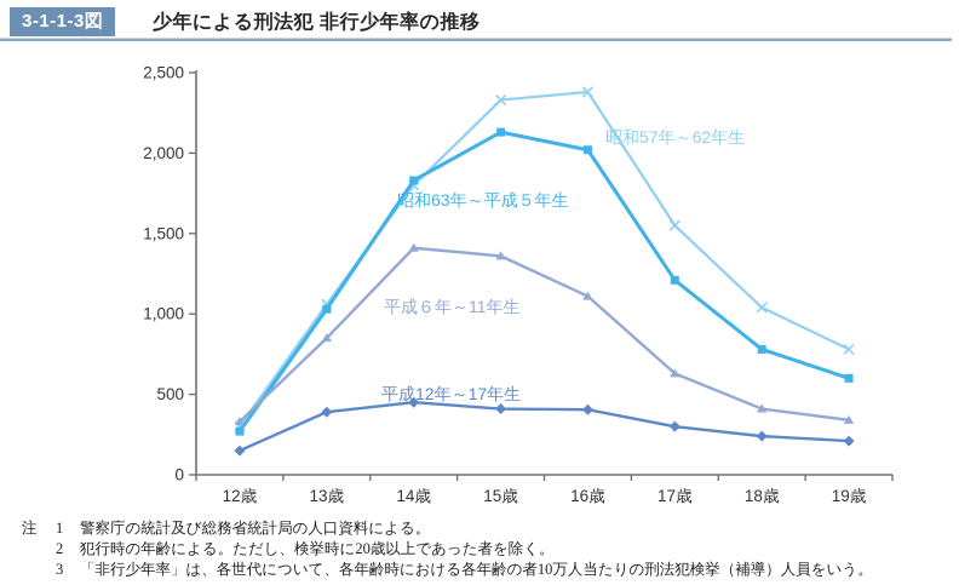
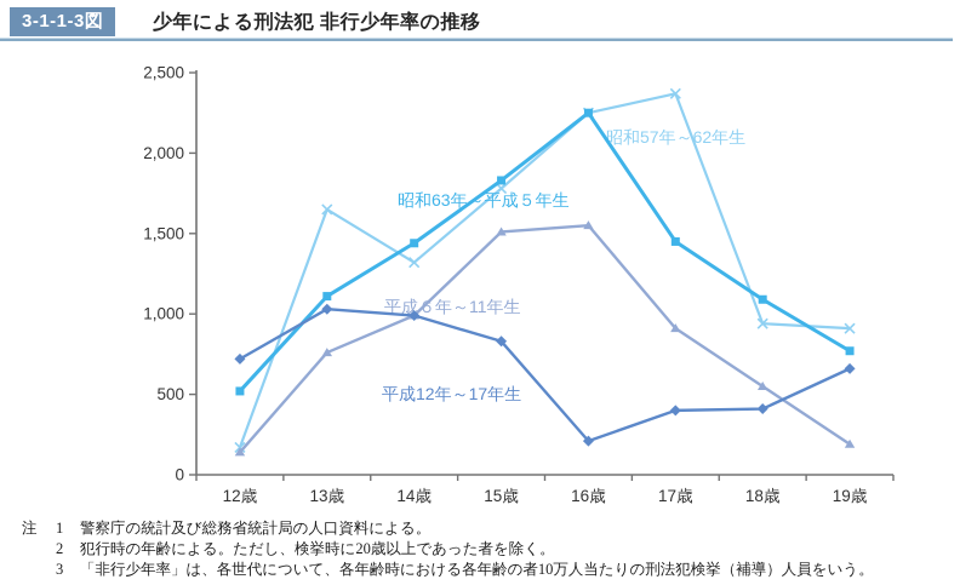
昭和57年～62年生/12歳: 300 -> 170
昭和63年～平成５年生/12歳: 270 -> 520
平成６年～11年生/12歳: 330 -> 140
平成12年～17年生/12歳: 150 -> 720
昭和57年～62年生/13歳: 1060 -> 1650
昭和63年～平成５年生/13歳: 1030 -> 1110
平成６年～11年生/13歳: 850 -> 760
平成12年～17年生/13歳: 390 -> 1030
昭和57年～62年生/14歳: 1800 -> 1320
昭和63年～平成５年生/14歳: 1830 -> 1440
平成６年～11年生/14歳: 1410 -> 990
平成12年～17年生/14歳: 450 -> 990
昭和57年～62年生/15歳: 2330 -> 1780
昭和63年～平成５年生/15歳: 2130 -> 1830
平成６年～11年生/15歳: 1360 -> 1510
平成12年～17年生/15歳: 410 -> 830
昭和57年～62年生/16歳: 2380 -> 2250
昭和63年～平成５年生/16歳: 2020 -> 2250
平成６年～11年生/16歳: 1110 -> 1550
平成12年～17年生/16歳: 400 -> 210
昭和57年～62年生/17歳: 1550 -> 2370
昭和63年～平成５年生/17歳: 1210 -> 1450
平成６年～11年生/17歳: 630 -> 910
平成12年～17年生/17歳: 300 -> 400
昭和57年～62年生/18歳: 1040 -> 940
昭和63年～平成５年生/18歳: 780 -> 1090
平成６年～11年生/18歳: 410 -> 550
平成12年～17年生/18歳: 240 -> 410
昭和57年～62年生/19歳: 780 -> 910
昭和63年～平成５年生/19歳: 600 -> 770
平成６年～11年生/19歳: 340 -> 190
平成12年～17年生/19歳: 210 -> 660
